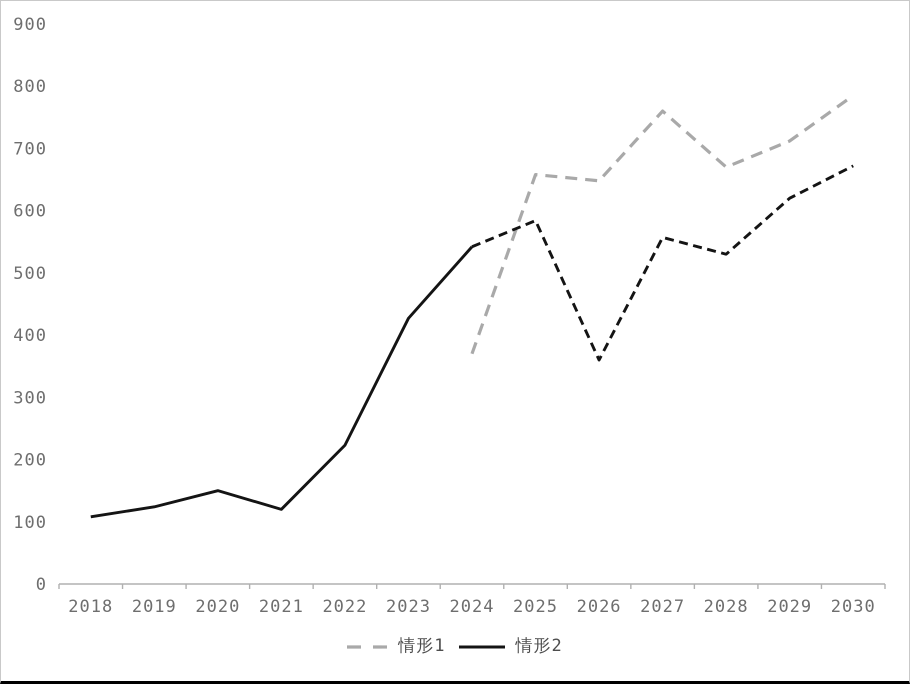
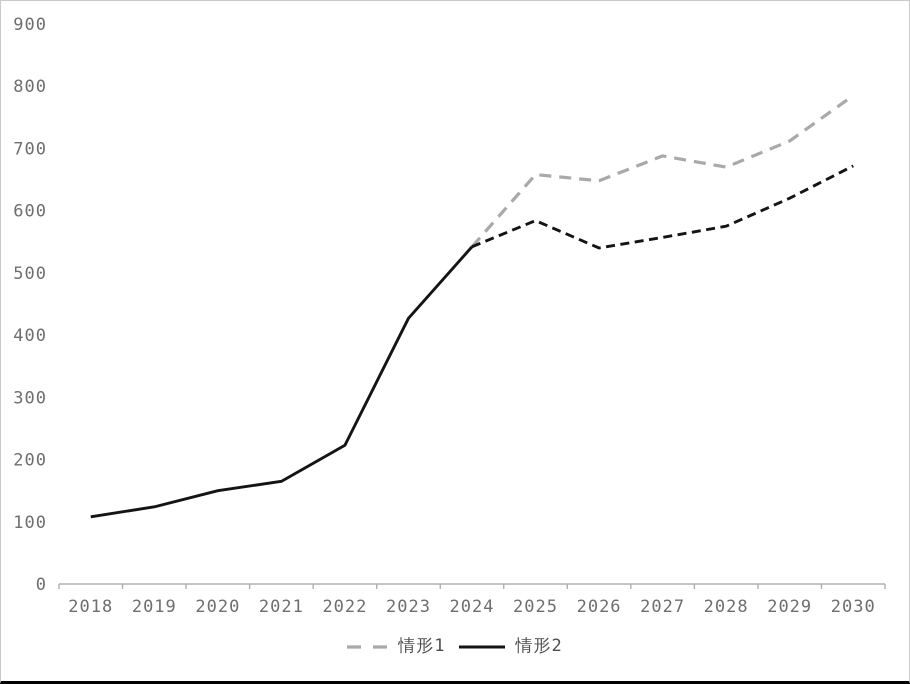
情形2/2021: 120 -> 160
情形1/2024: 370 -> 540
情形2/2026: 360 -> 540
情形1/2027: 760 -> 690
情形2/2028: 530 -> 580
